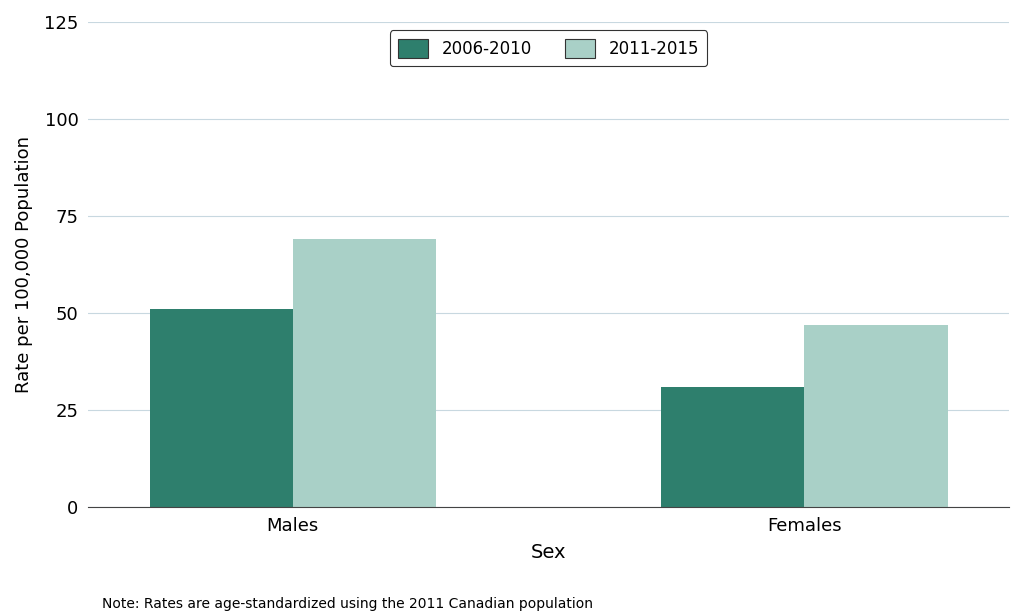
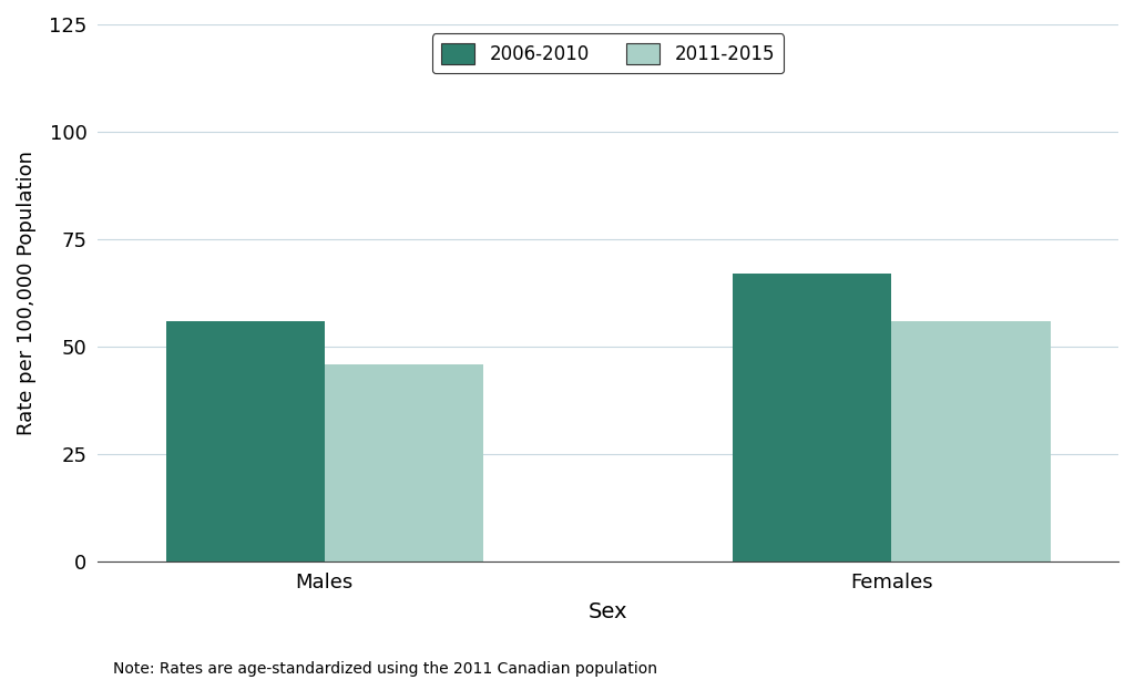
2006-2010/Males: 51 -> 56
2011-2015/Males: 69 -> 46
2006-2010/Females: 31 -> 67
2011-2015/Females: 47 -> 56
